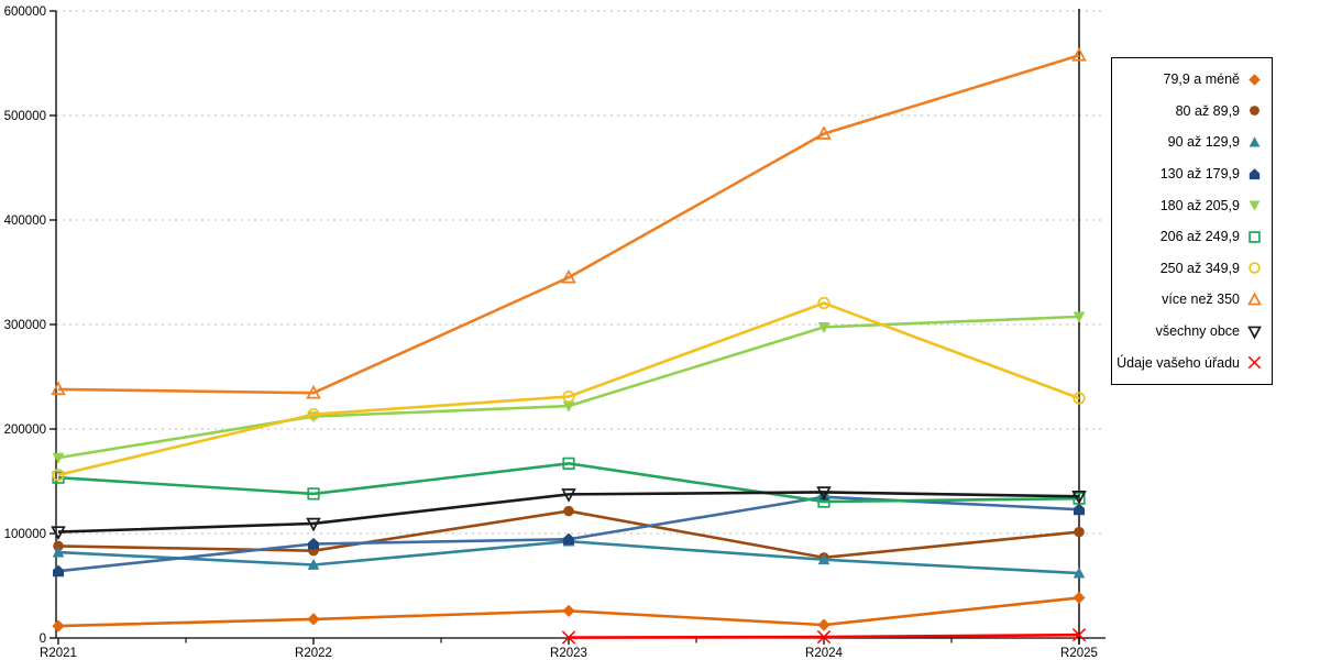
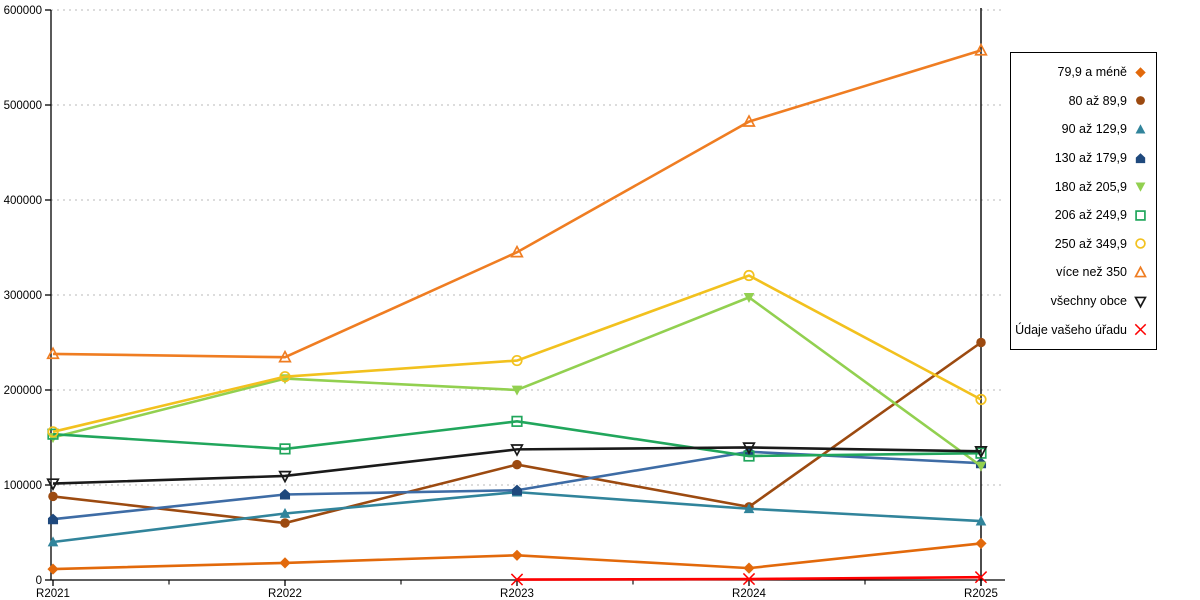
90 až 129,9/R2021: 80000 -> 40000
180 až 205,9/R2021: 170000 -> 150000
80 až 89,9/R2022: 80000 -> 60000
180 až 205,9/R2023: 220000 -> 200000
80 až 89,9/R2025: 100000 -> 250000
180 až 205,9/R2025: 310000 -> 120000
250 až 349,9/R2025: 230000 -> 190000
